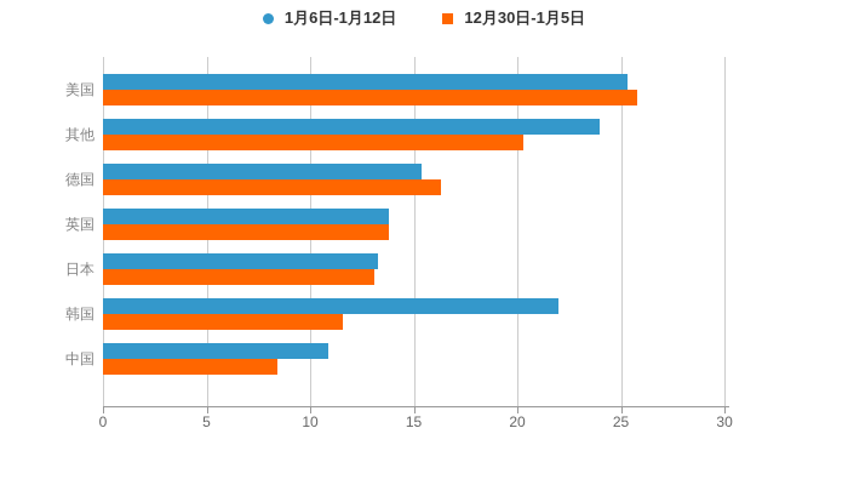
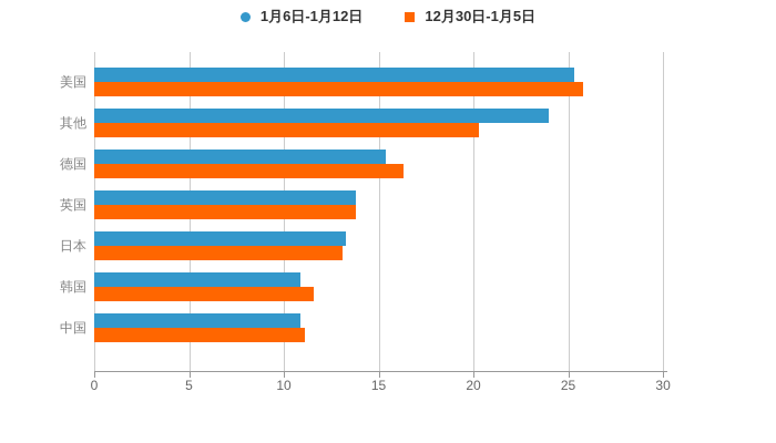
1月6日-1月12日/韩国: 22.0 -> 10.9
12月30日-1月5日/中国: 8.4 -> 11.1
